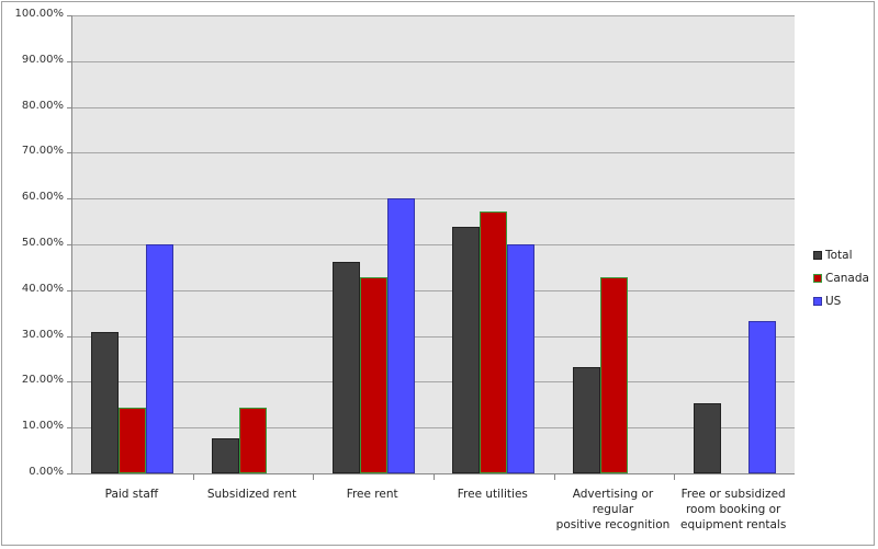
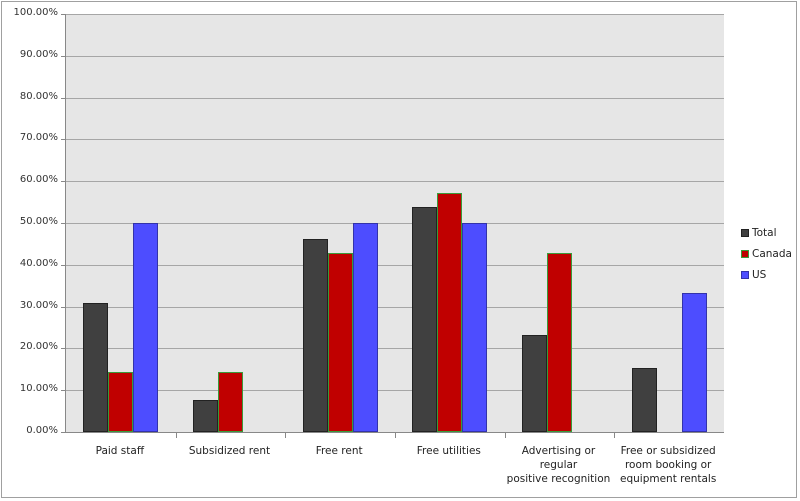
US/Free rent: 60% -> 50%
